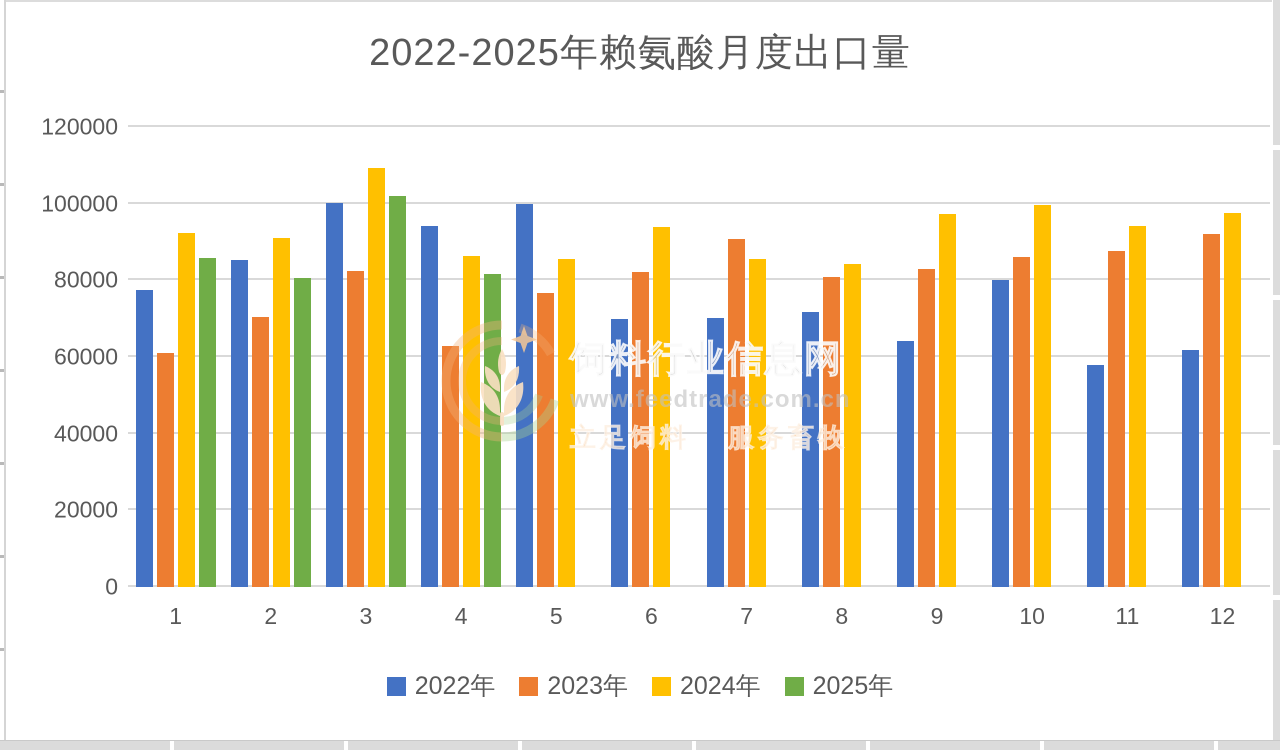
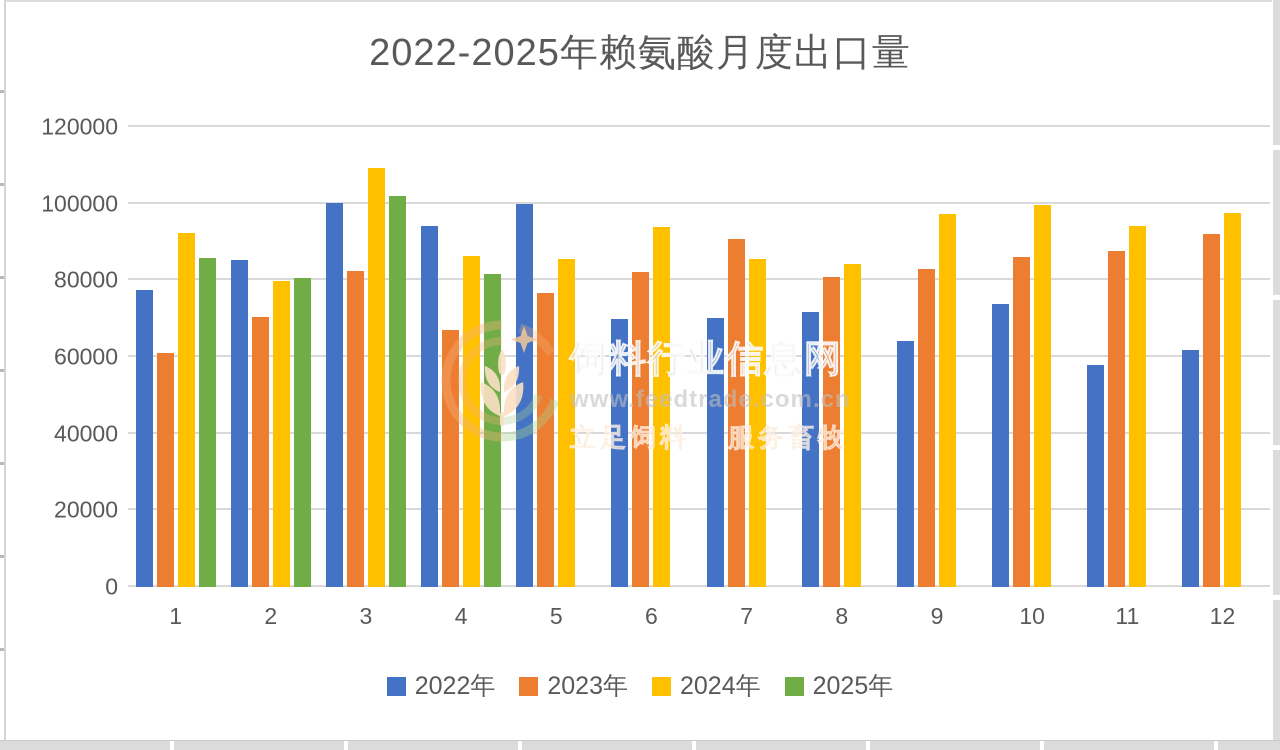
2024年/2: 91000 -> 80000
2023年/4: 63000 -> 67000
2022年/10: 80000 -> 74000
